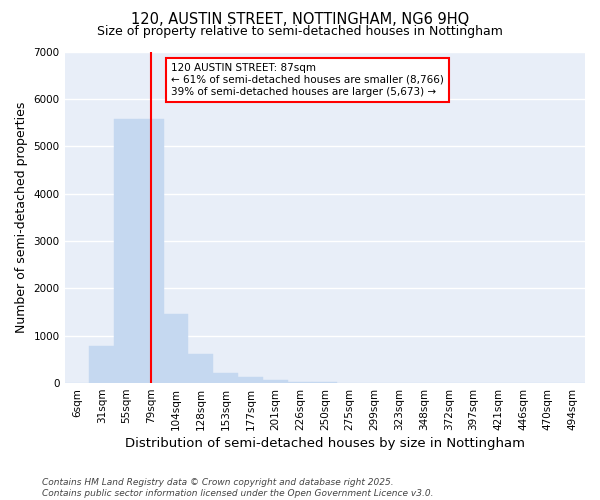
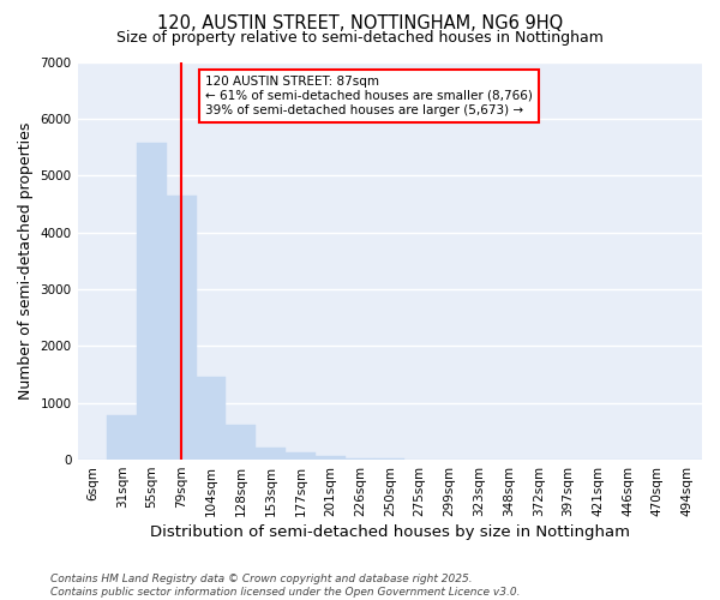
79sqm: 5570 -> 4650
